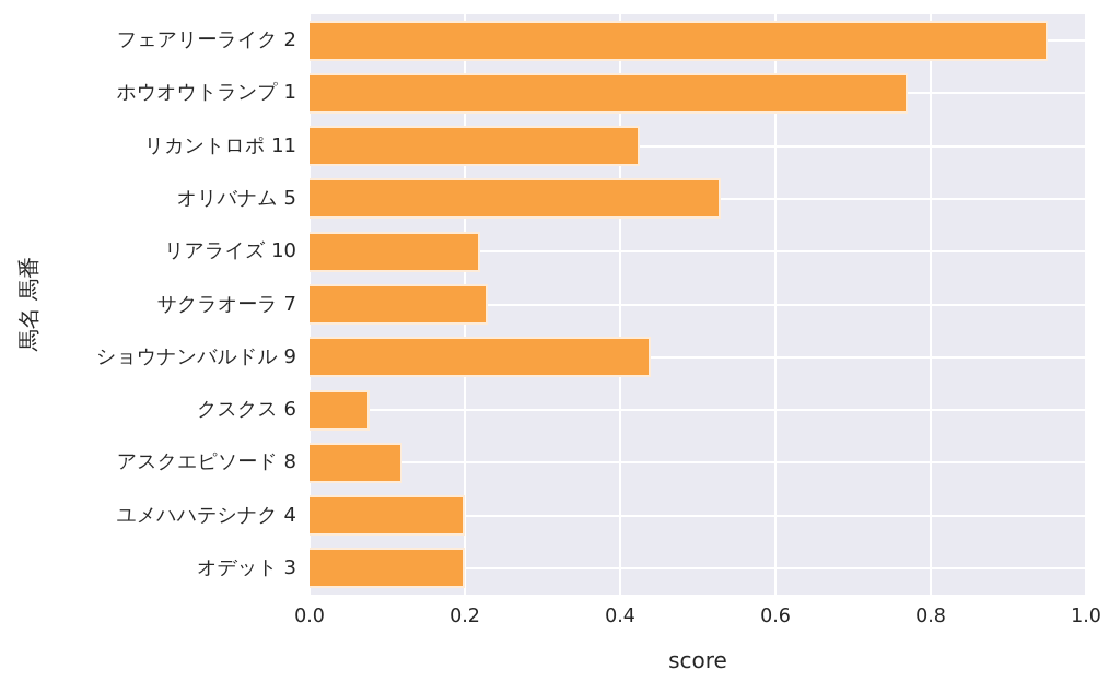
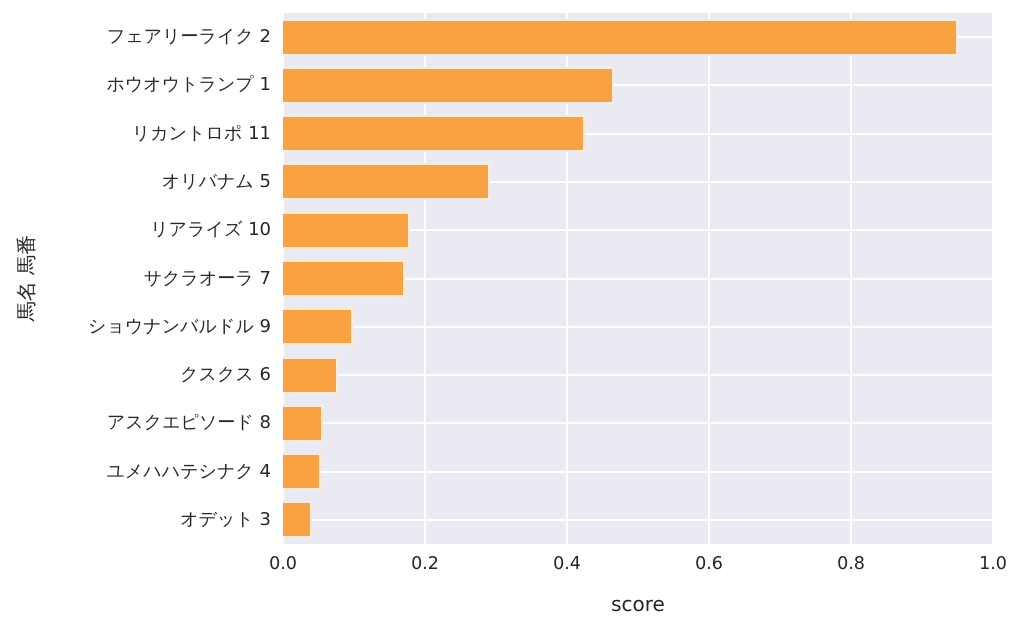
ホウオウトランプ 1: 0.77 -> 0.47
オリバナム 5: 0.53 -> 0.29
リアライズ 10: 0.22 -> 0.18
サクラオーラ 7: 0.23 -> 0.17
ショウナンバルドル 9: 0.44 -> 0.10
アスクエピソード 8: 0.12 -> 0.06
ユメハハテシナク 4: 0.20 -> 0.05
オデット 3: 0.20 -> 0.04
